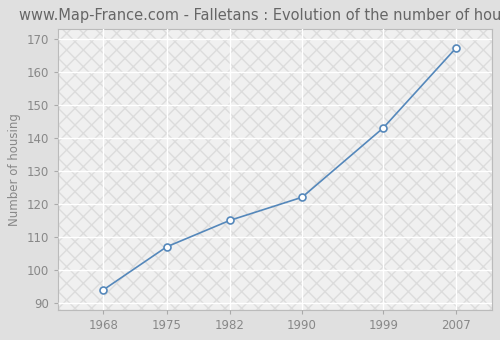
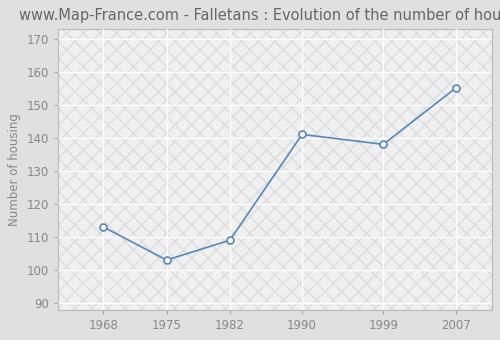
1968: 94 -> 113
1975: 107 -> 103
1982: 115 -> 109
1990: 122 -> 141
1999: 143 -> 138
2007: 167 -> 155
